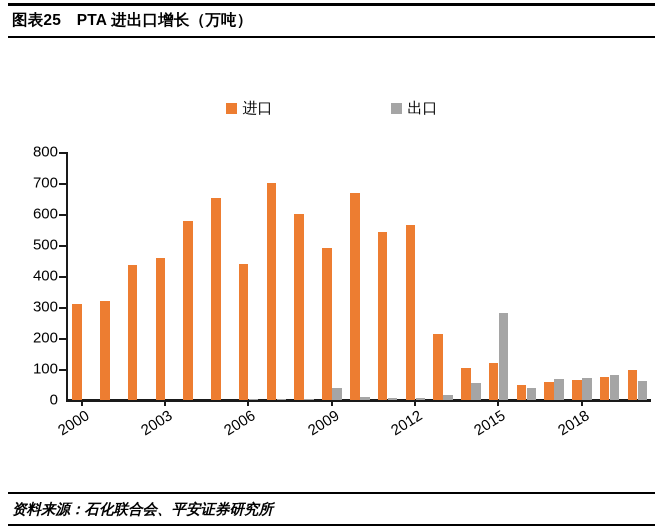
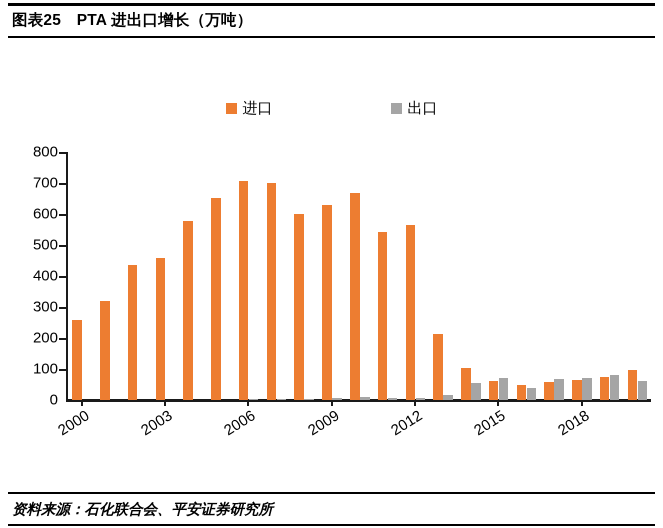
进口/2000: 310 -> 260
进口/2006: 440 -> 710
进口/2009: 490 -> 630
出口/2009: 40 -> 10
进口/2015: 120 -> 60
出口/2015: 280 -> 70
